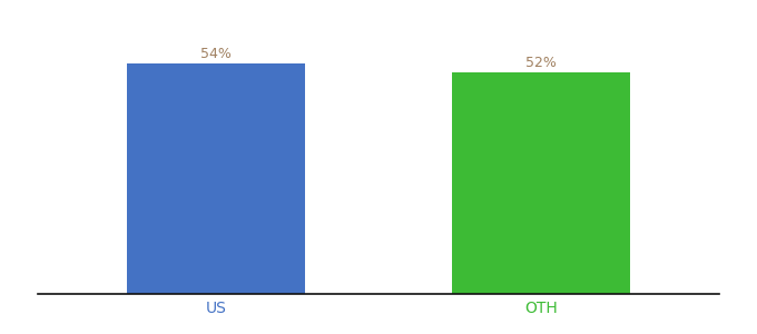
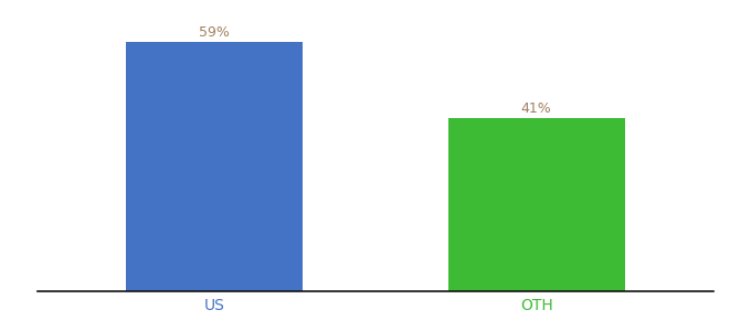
US: 54% -> 59%
OTH: 52% -> 41%
